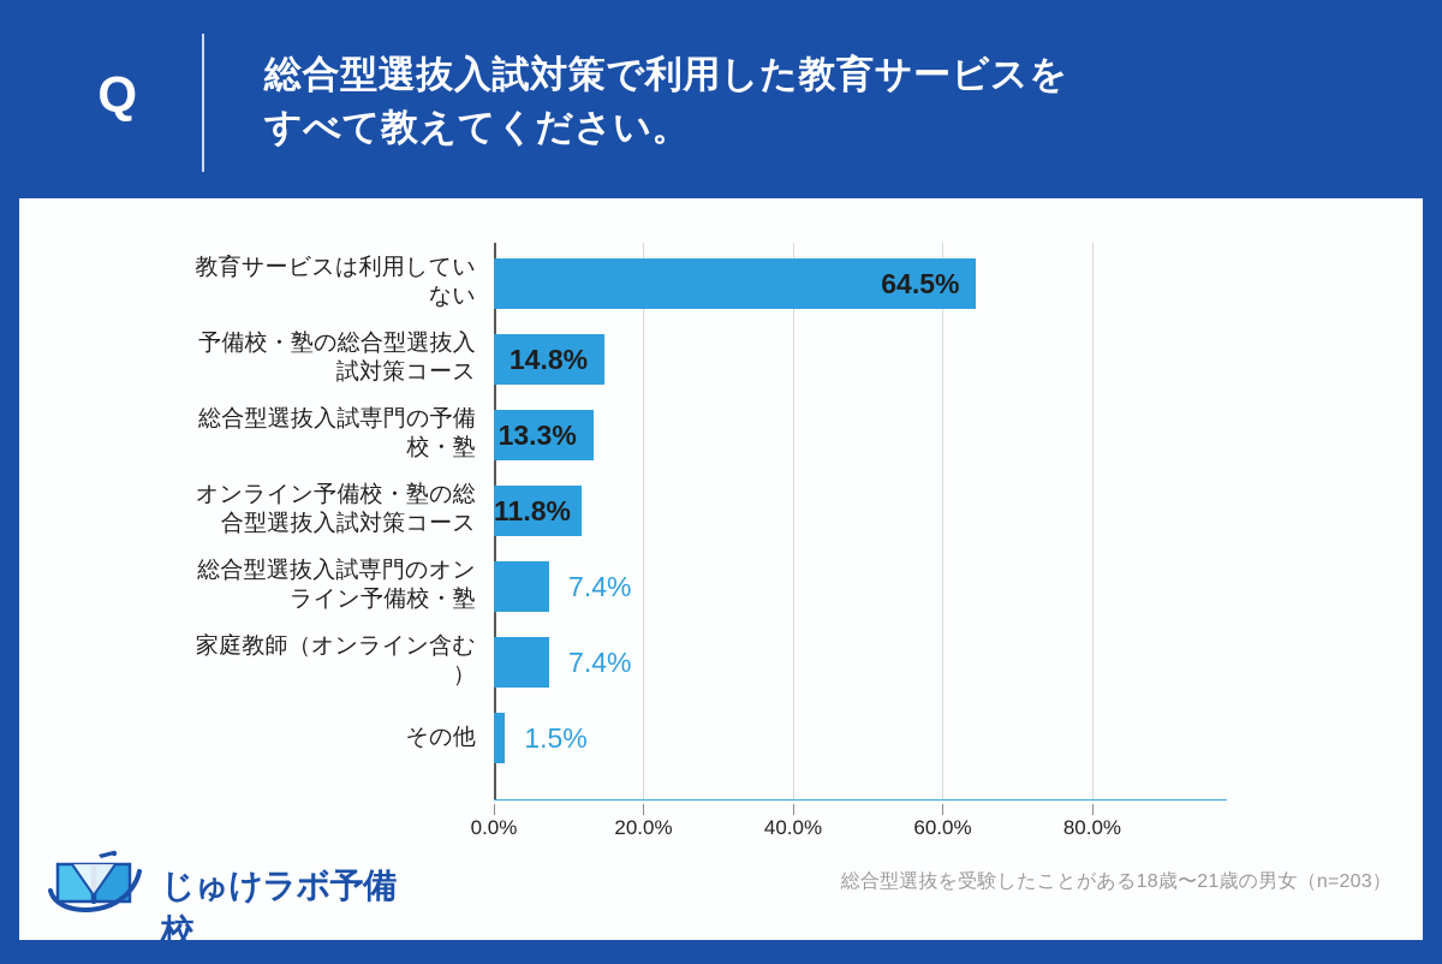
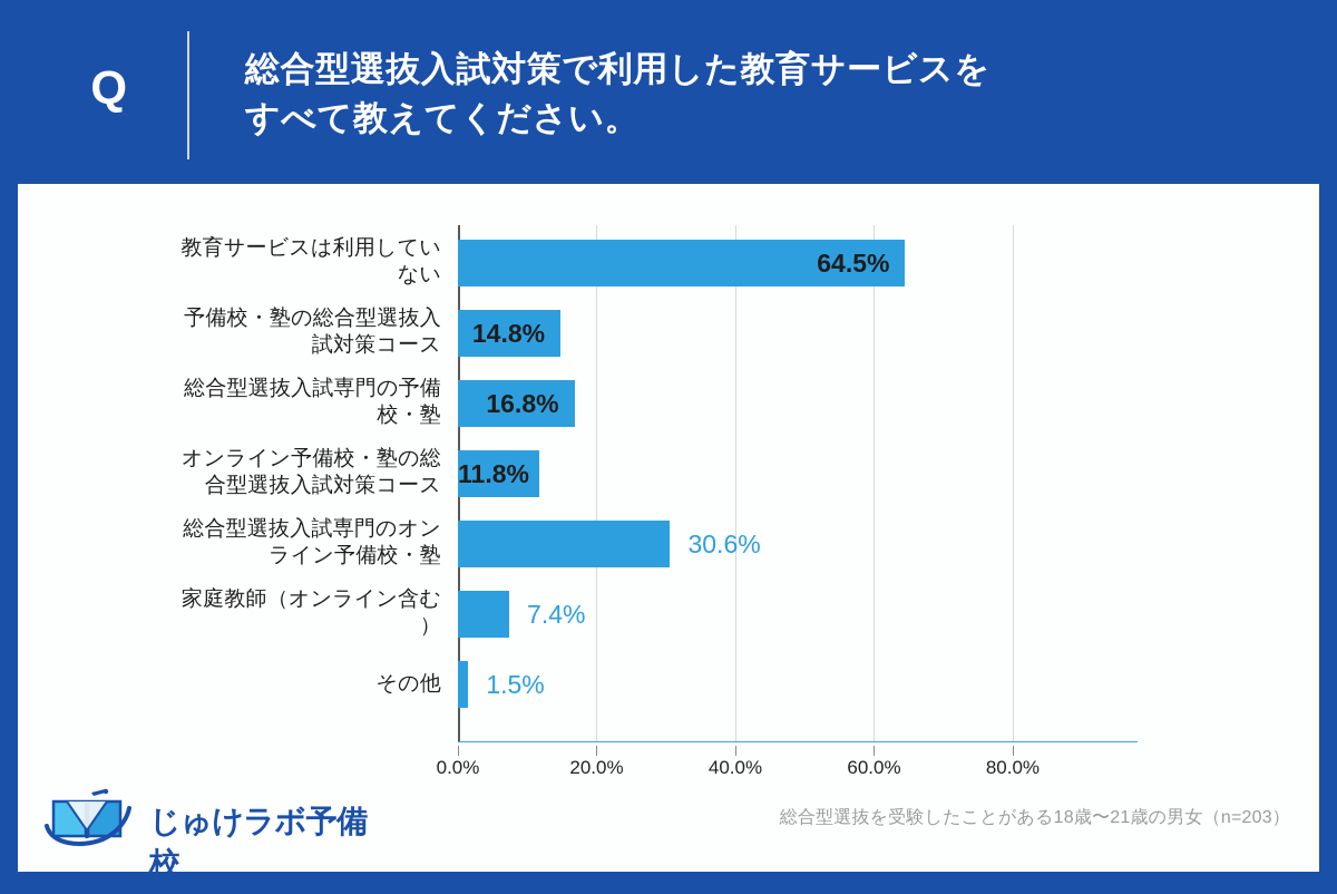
総合型選抜入試専門の予備校・塾: 13.3% -> 16.8%
総合型選抜入試専門のオンライン予備校・塾: 7.4% -> 30.6%
